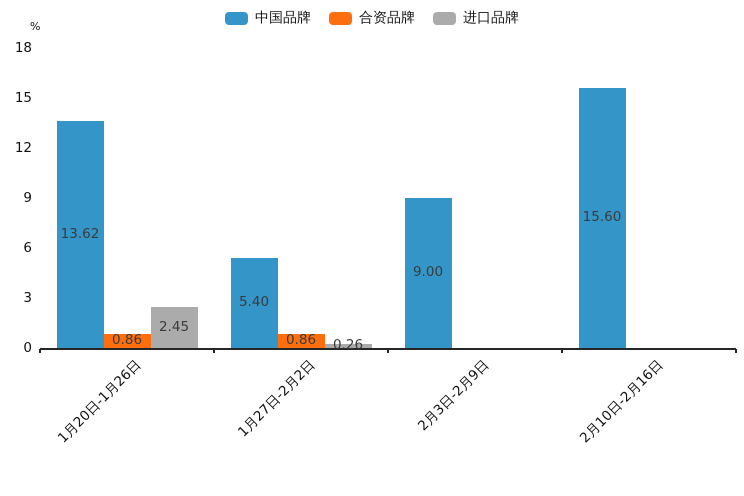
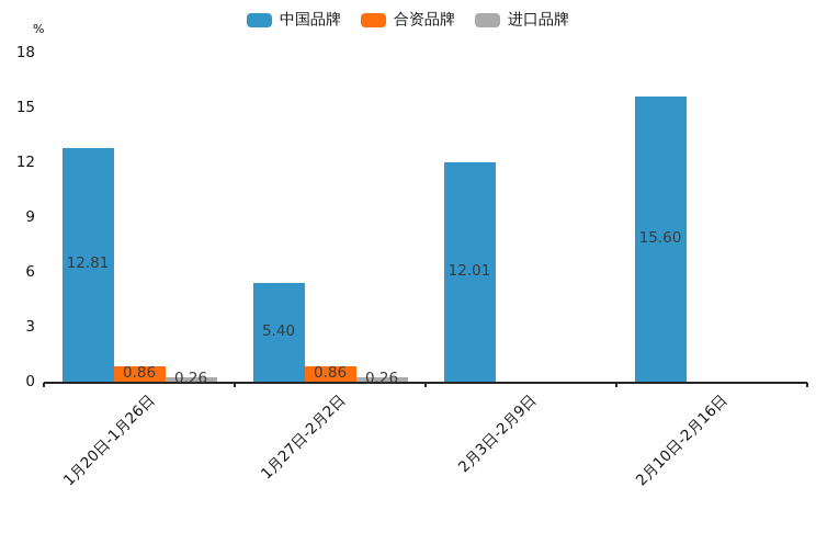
中国品牌/1月20日-1月26日: 13.62 -> 12.81
进口品牌/1月20日-1月26日: 2.45 -> 0.26
中国品牌/2月3日-2月9日: 9.00 -> 12.01
